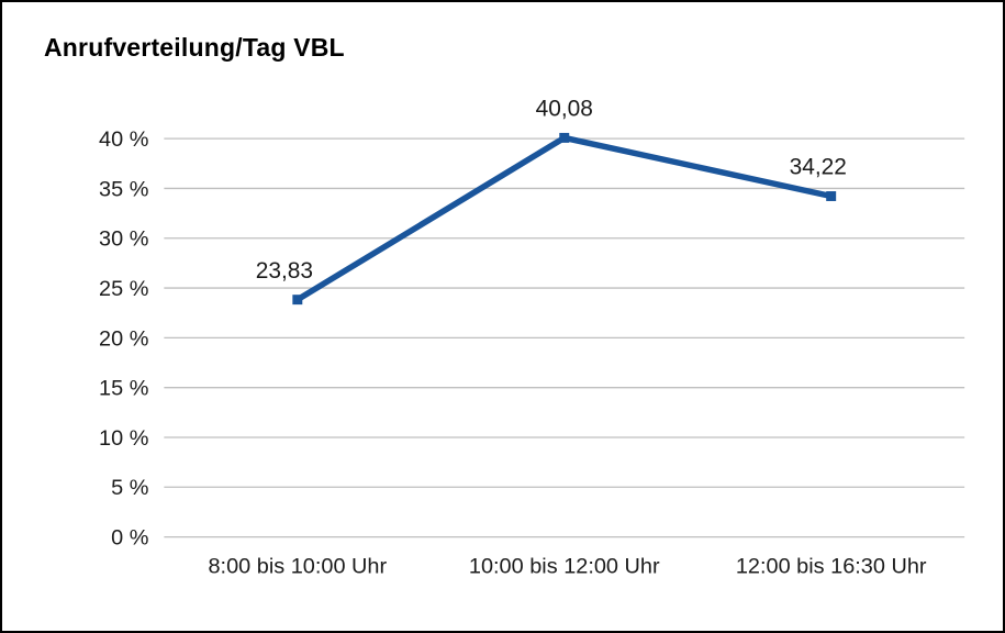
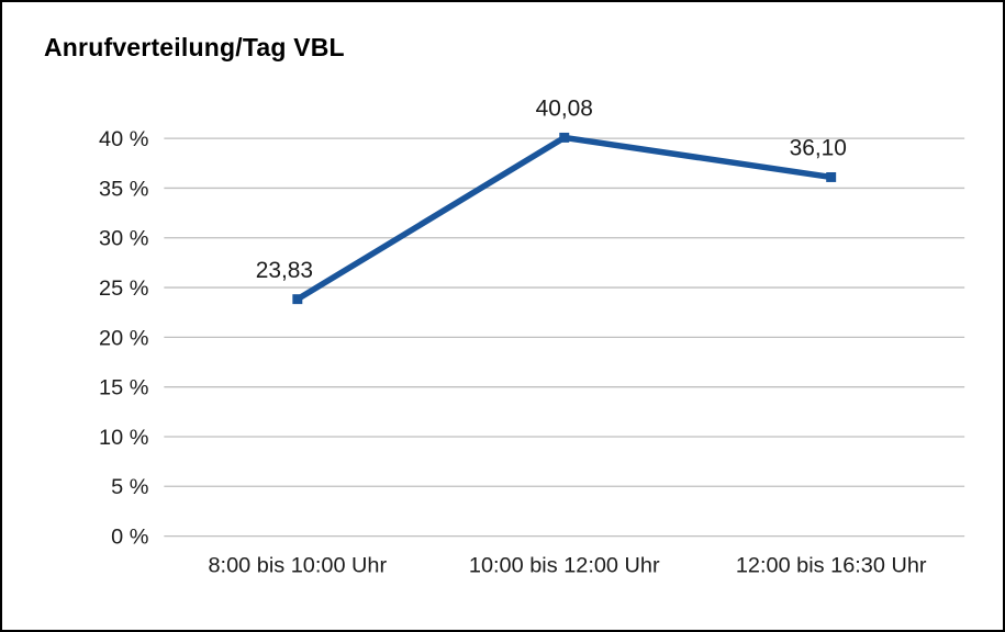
12:00 bis 16:30 Uhr: 34,22 -> 36,10
